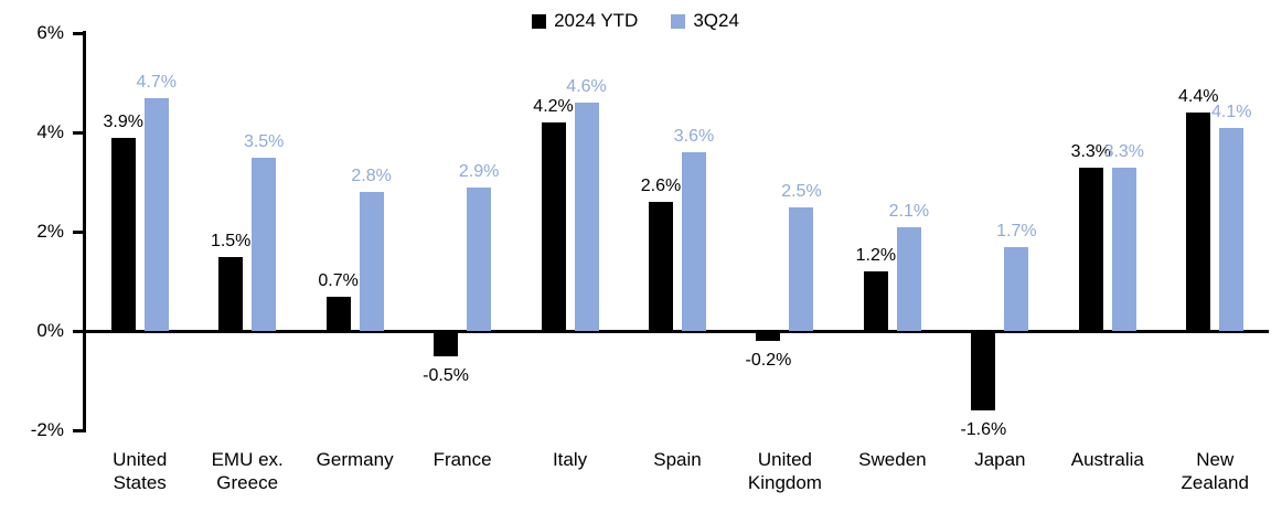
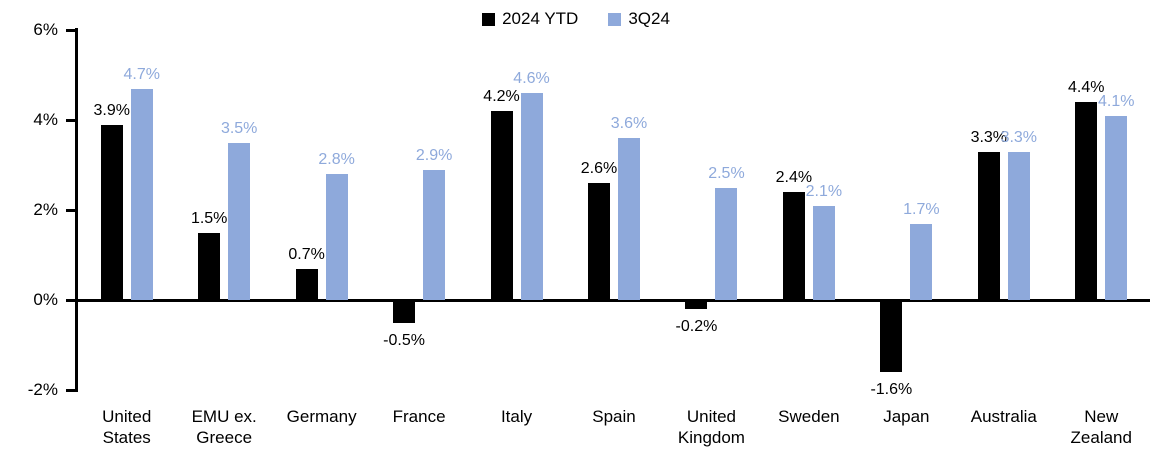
2024 YTD/Sweden: 1.2% -> 2.4%
